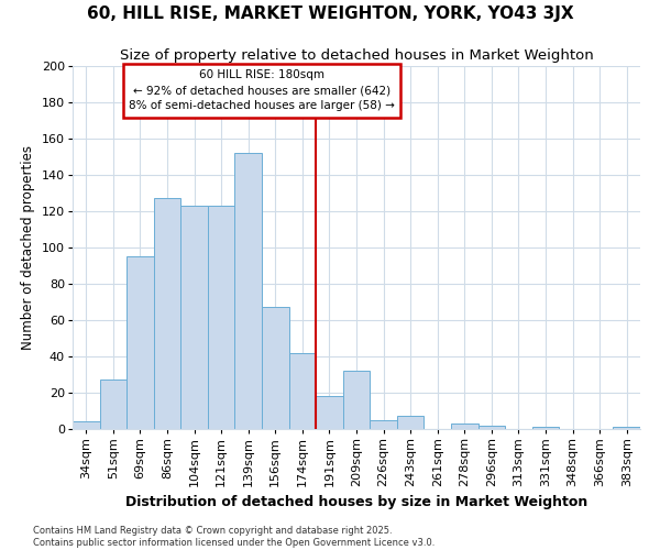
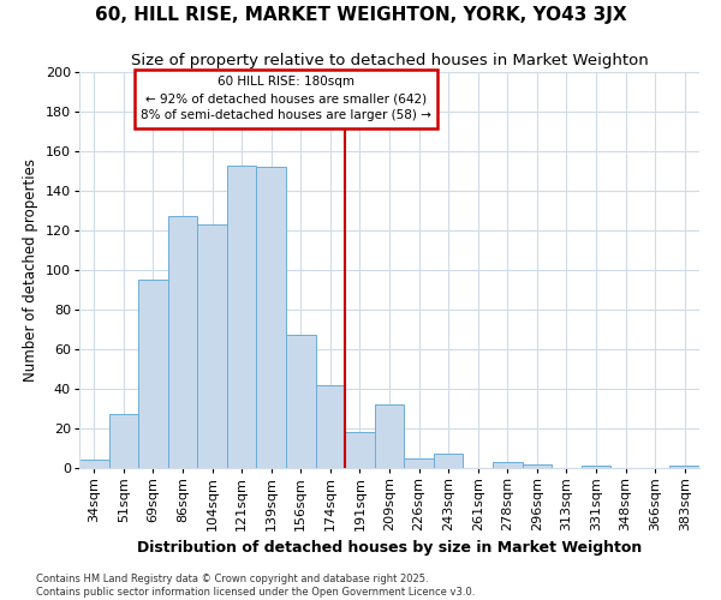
121sqm: 123 -> 153
